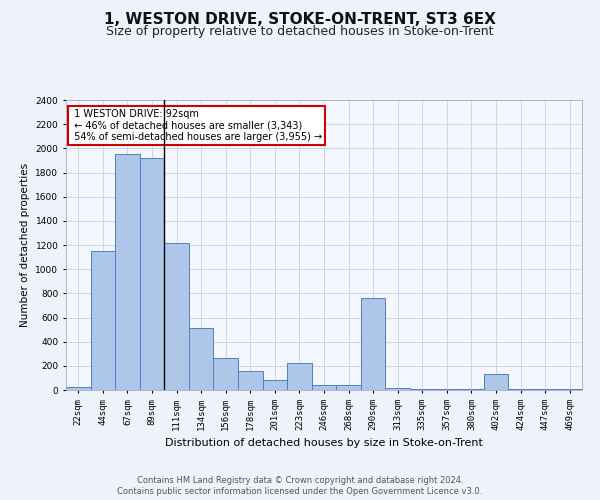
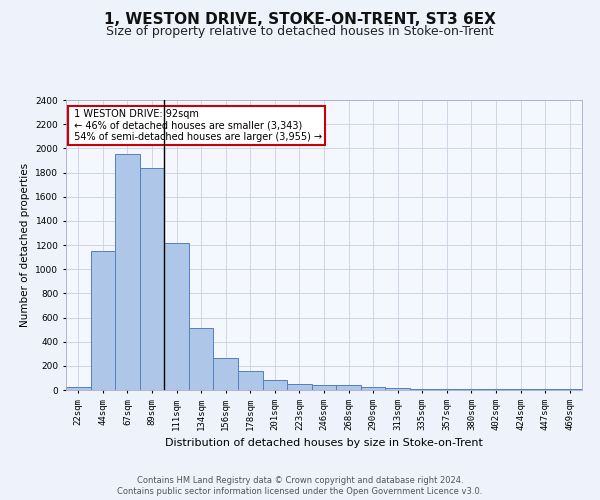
89sqm: 1920 -> 1840
223sqm: 220 -> 50
290sqm: 760 -> 20
402sqm: 130 -> 10
